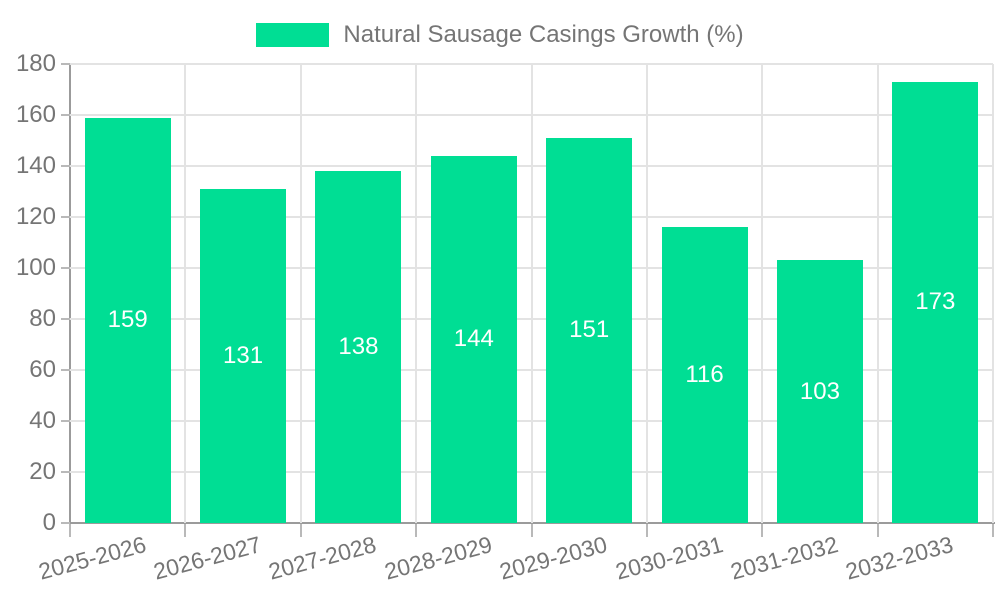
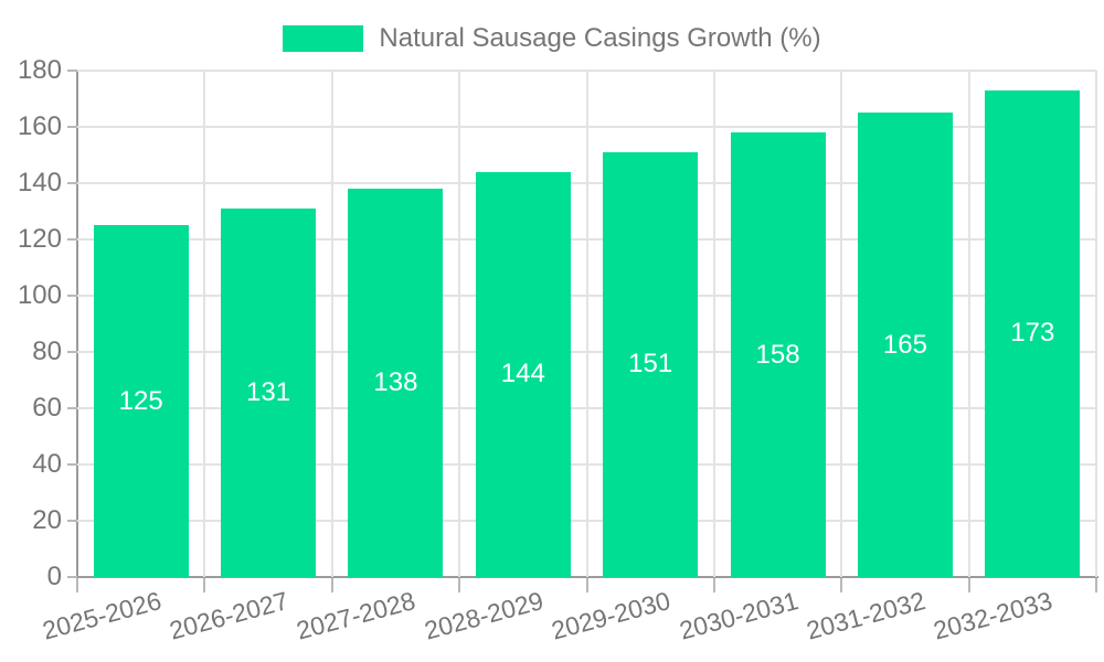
2025-2026: 159 -> 125
2030-2031: 116 -> 158
2031-2032: 103 -> 165
